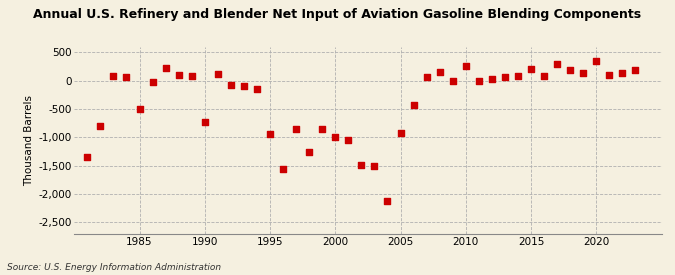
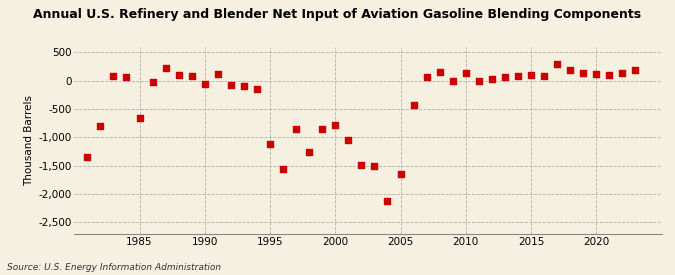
1985: -500 -> -650
1990: -720 -> -50
1995: -940 -> -1,120
2000: -1,000 -> -780
2005: -920 -> -1,650
2010: 260 -> 130
2015: 200 -> 100
2020: 340 -> 120
